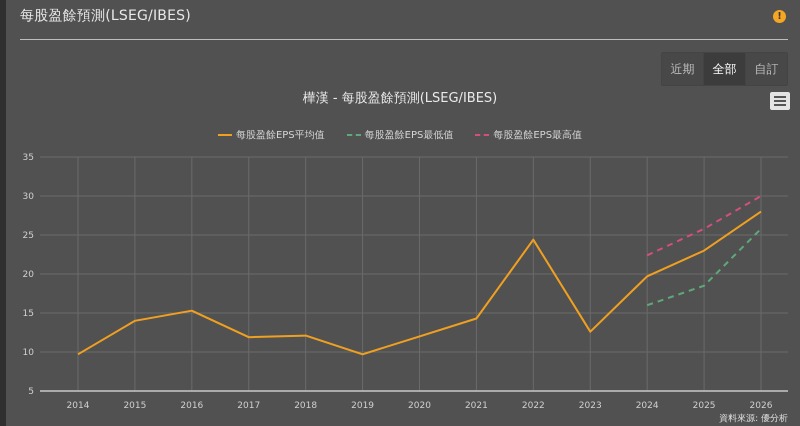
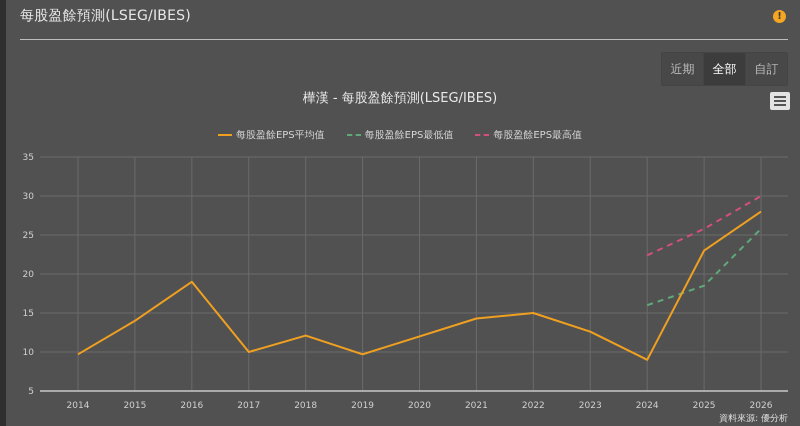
每股盈餘EPS平均值/2016: 15 -> 19
每股盈餘EPS平均值/2017: 12 -> 10
每股盈餘EPS平均值/2022: 24 -> 15
每股盈餘EPS平均值/2024: 20 -> 9
